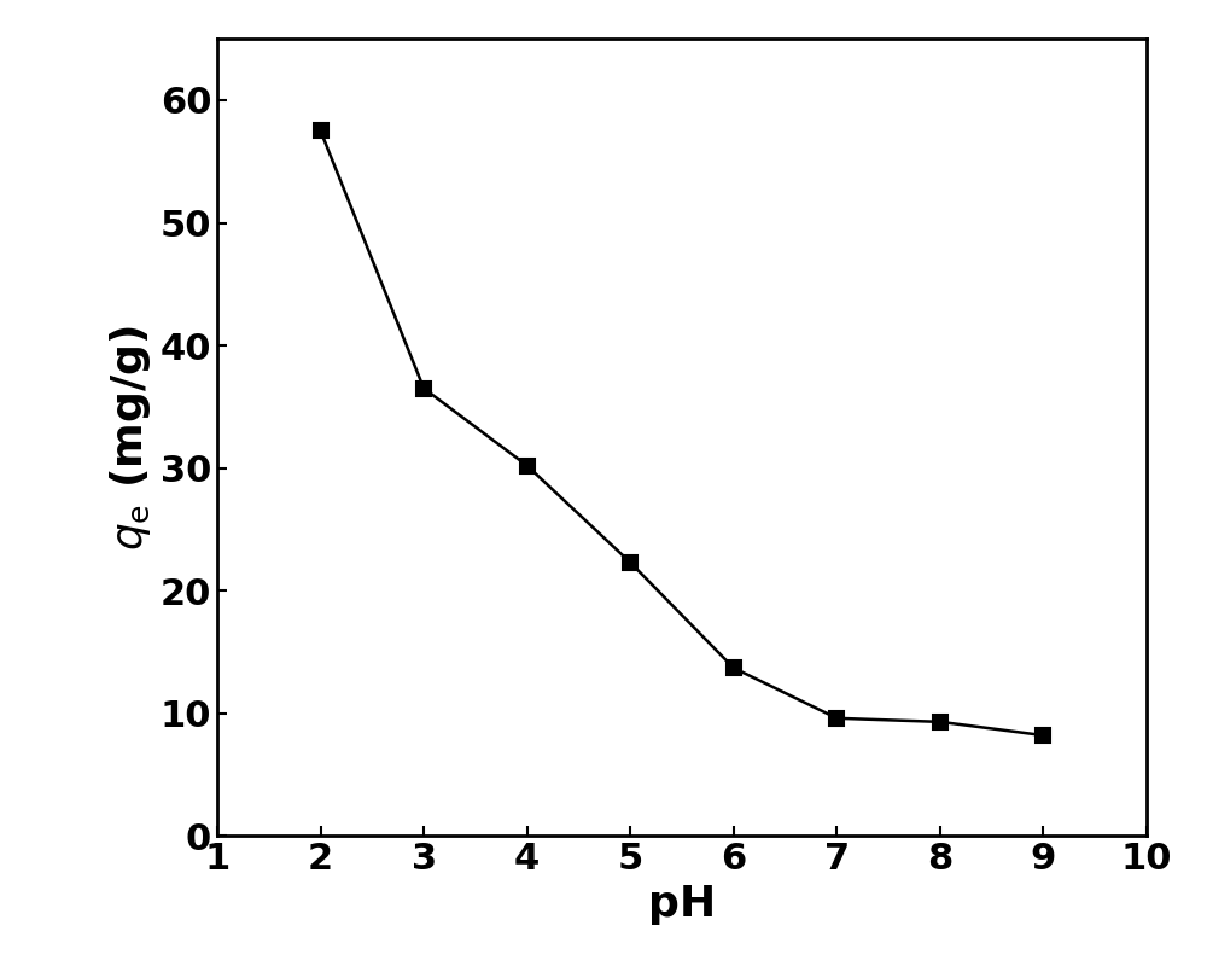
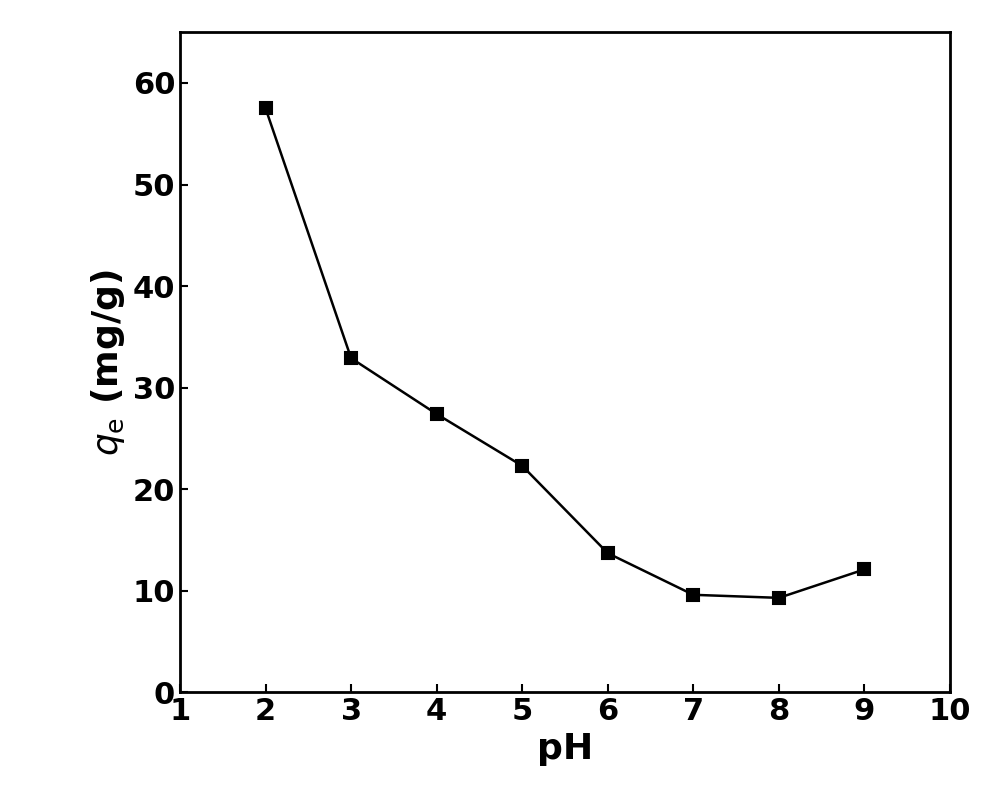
3: 36.5 -> 32.9
4: 30.2 -> 27.4
9: 8.2 -> 12.1
